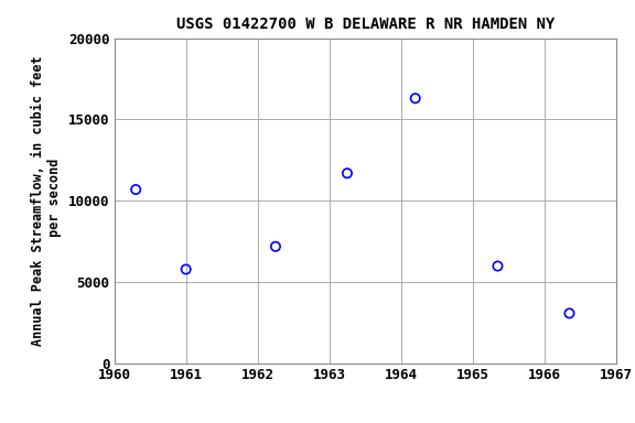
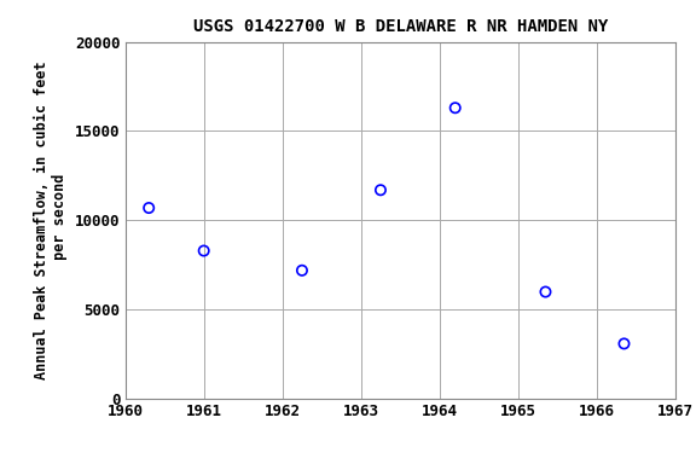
1961: 5800 -> 8300
